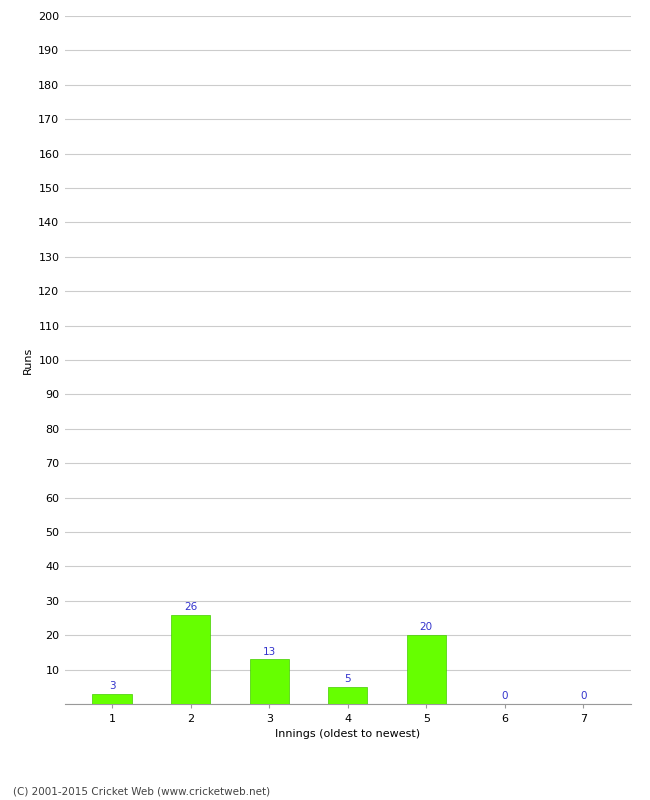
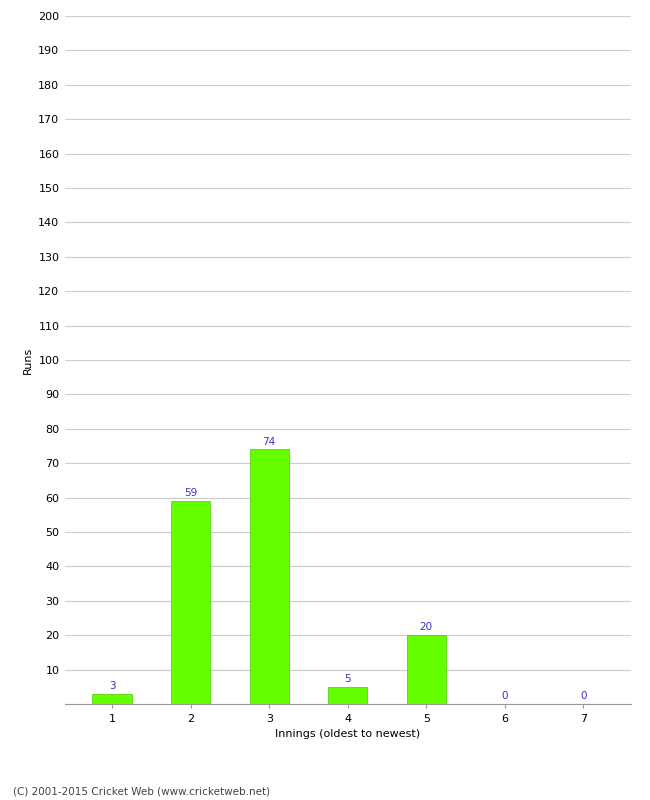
2: 26 -> 59
3: 13 -> 74
